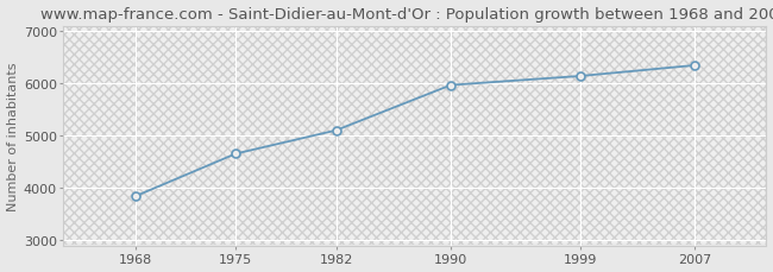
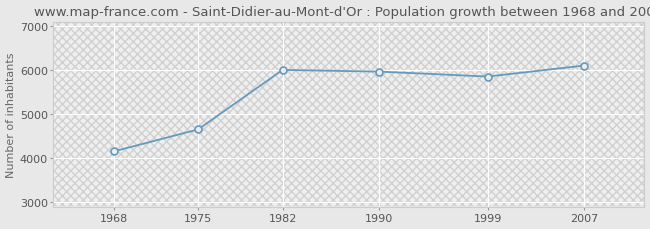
1968: 3840 -> 4150
1982: 5100 -> 6000
1999: 6140 -> 5850
2007: 6340 -> 6100
